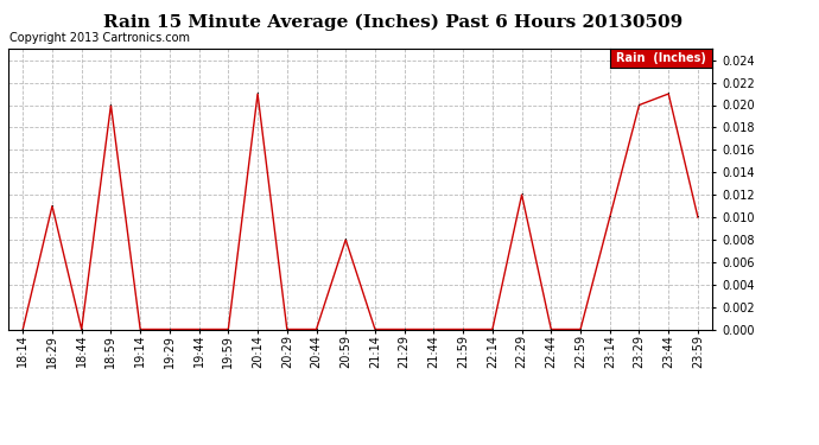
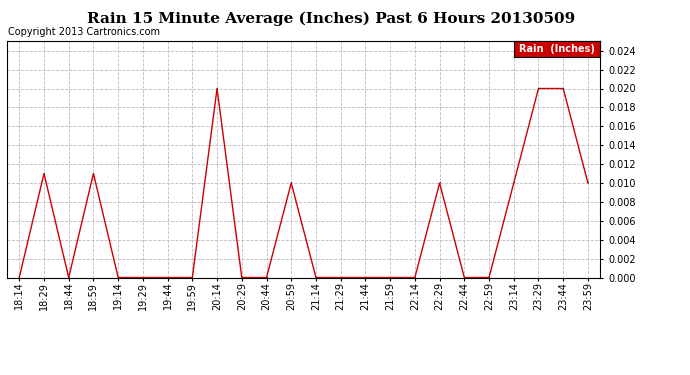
18:59: 0.020 -> 0.011
20:14: 0.021 -> 0.020
20:59: 0.008 -> 0.010
22:29: 0.012 -> 0.010
23:44: 0.021 -> 0.020
